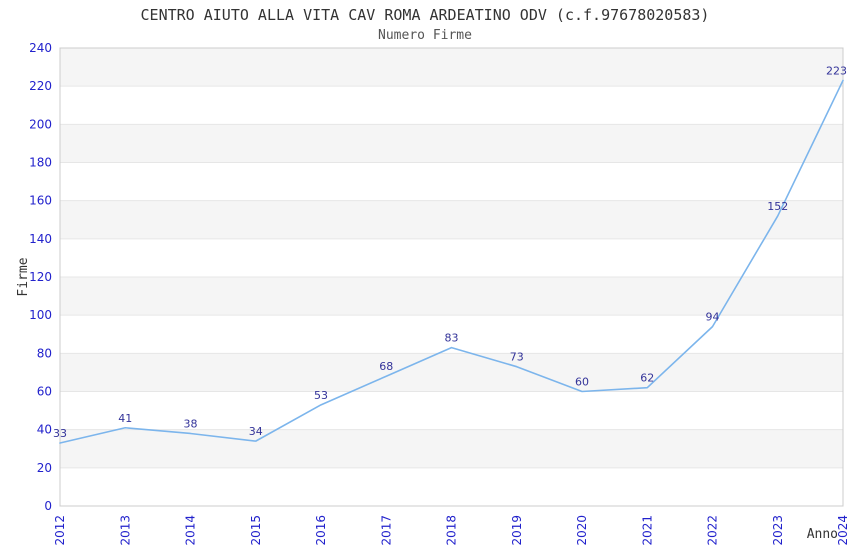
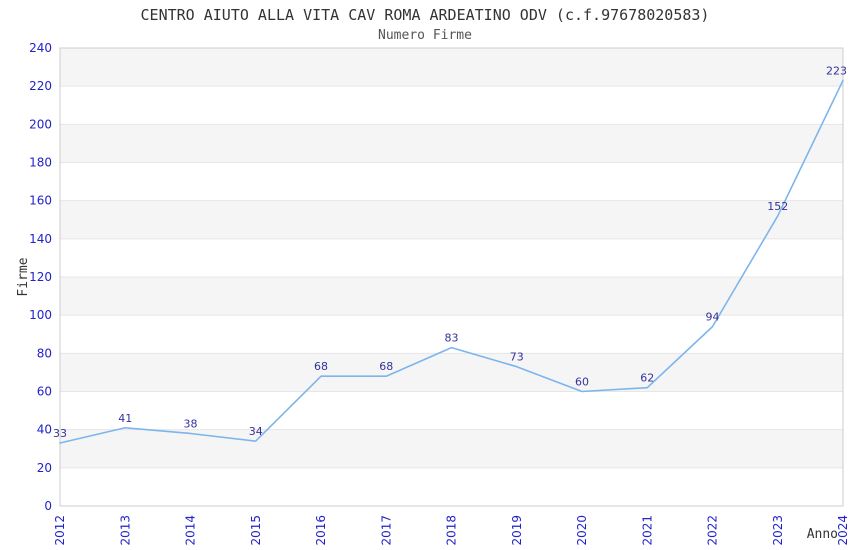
2016: 53 -> 68
